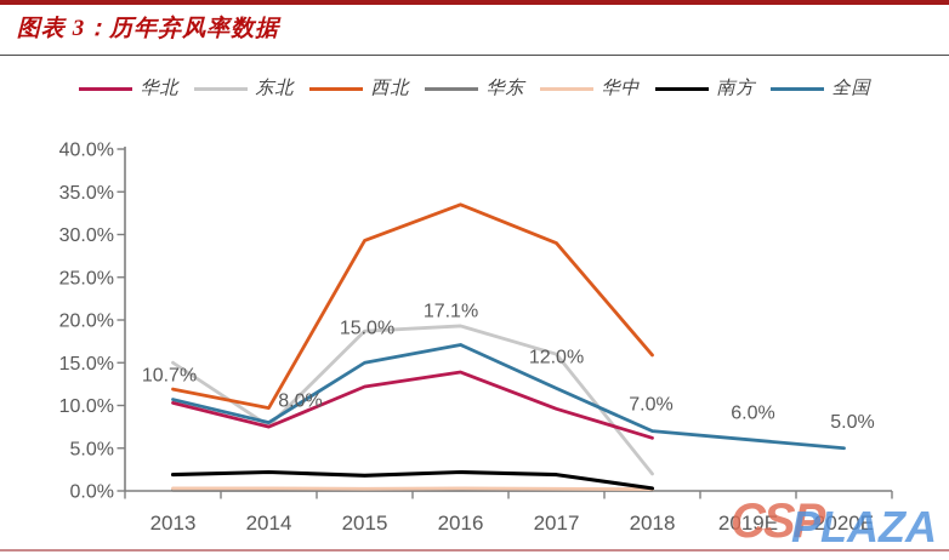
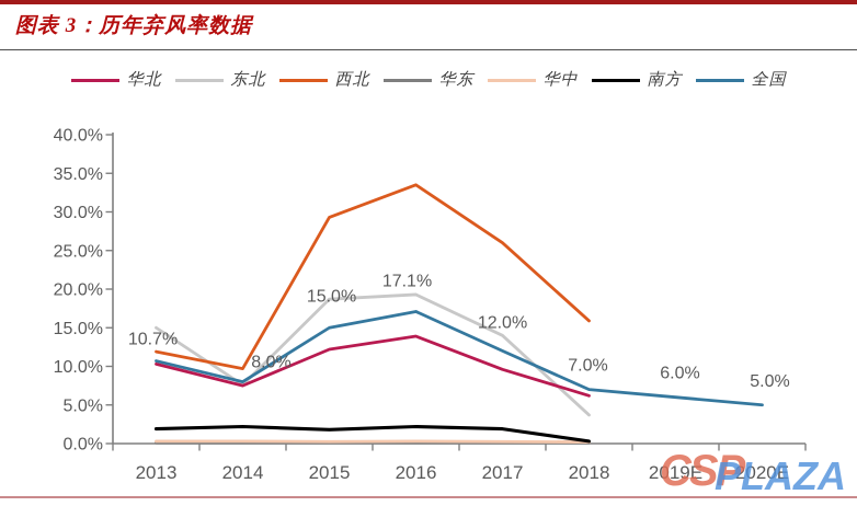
东北/2017: 16% -> 14%
西北/2017: 29% -> 26%
东北/2018: 2% -> 4%
